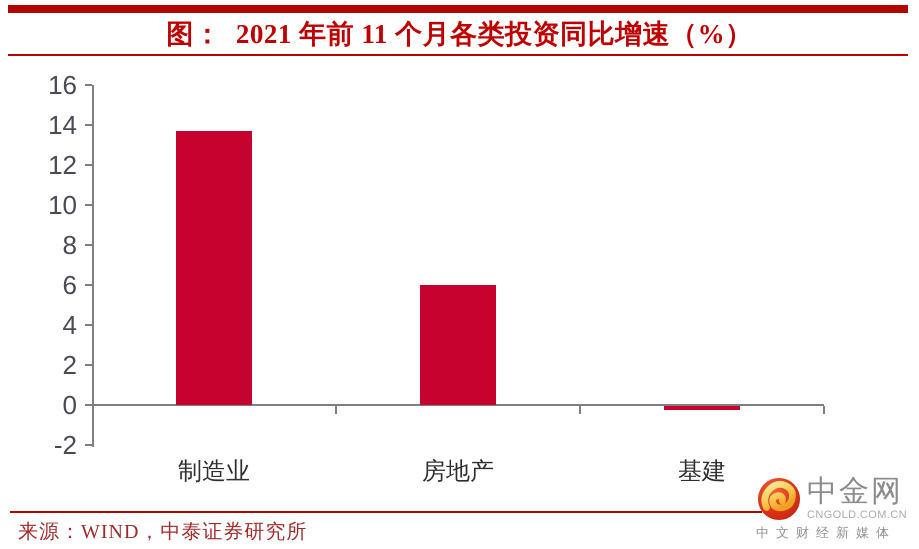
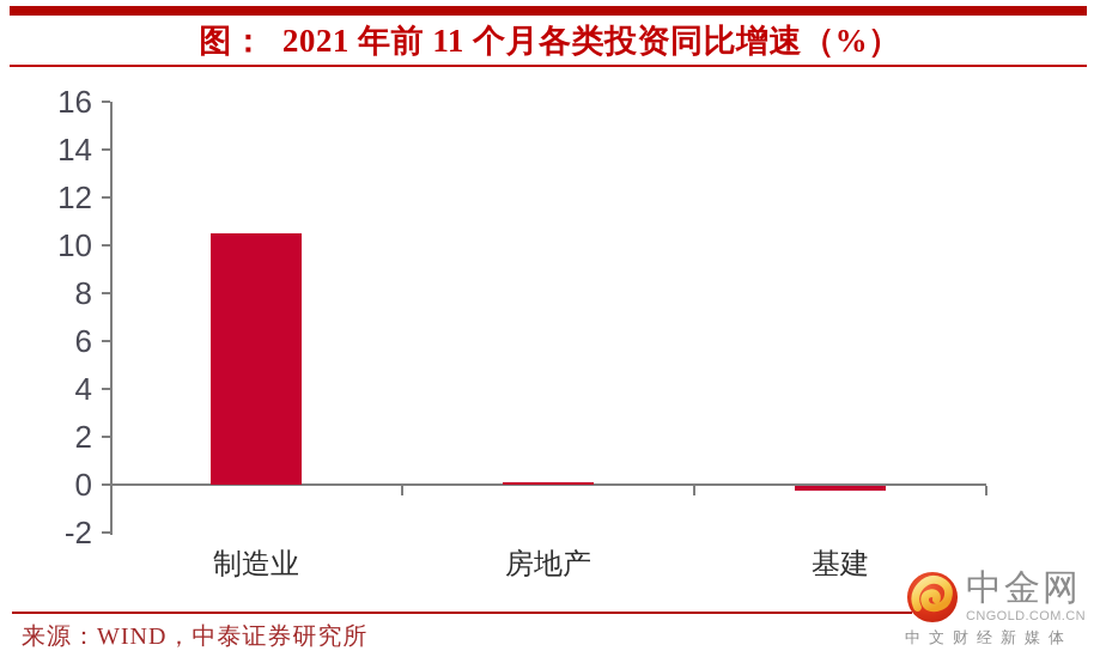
制造业: 13.7 -> 10.5
房地产: 6.0 -> 0.1
